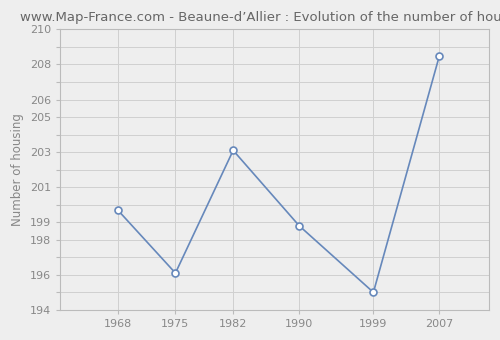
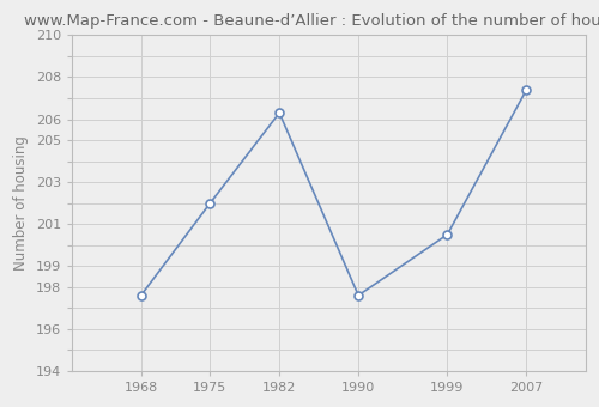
1968: 199.7 -> 197.6
1975: 196.1 -> 202.0
1982: 203.1 -> 206.3
1990: 198.8 -> 197.6
1999: 195.0 -> 200.5
2007: 208.5 -> 207.4
